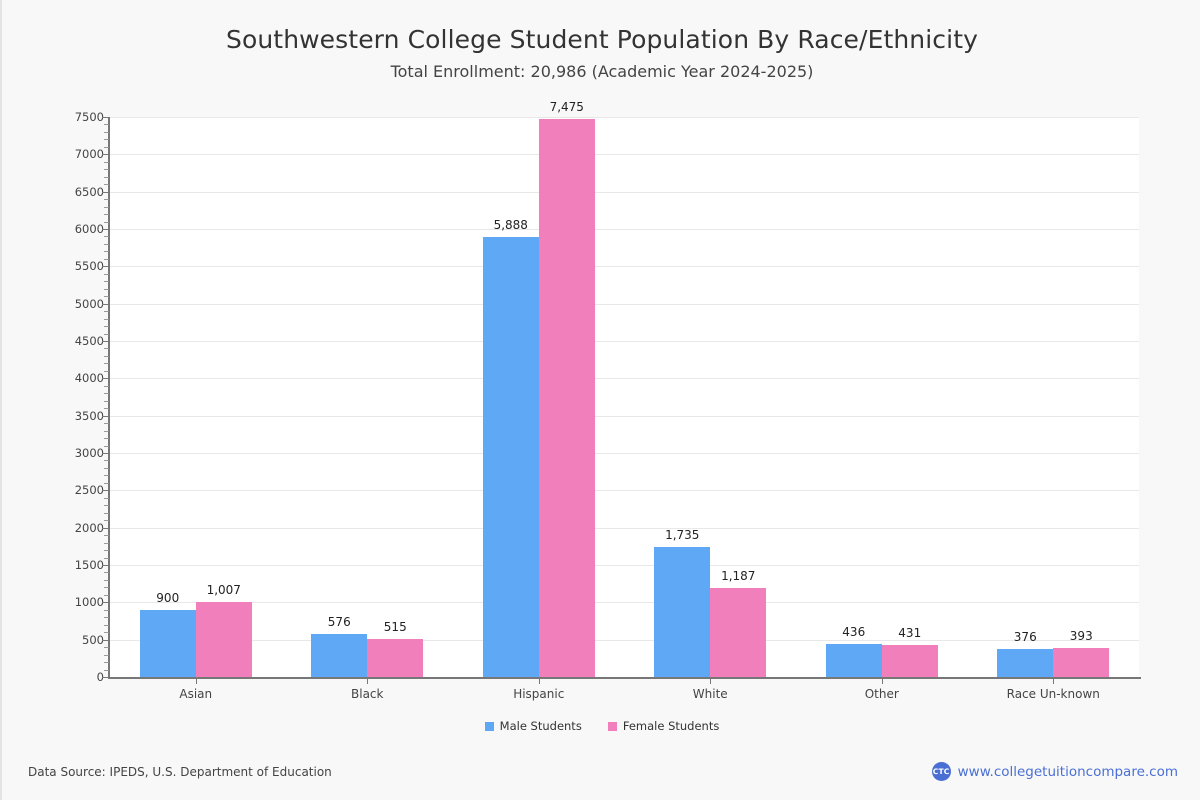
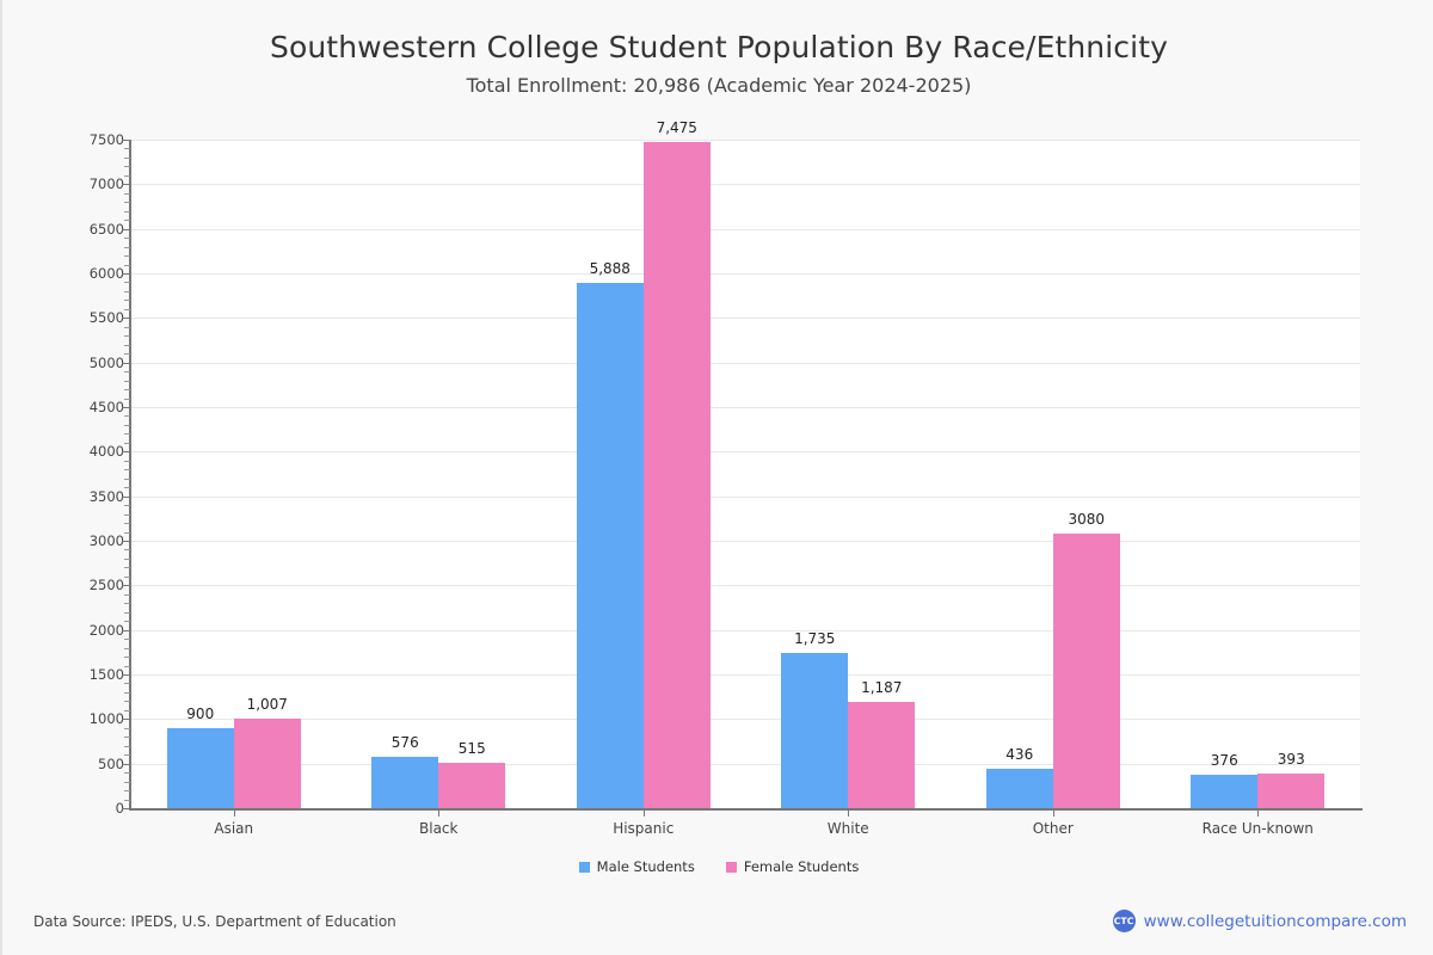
Female Students/Other: 431 -> 3080
